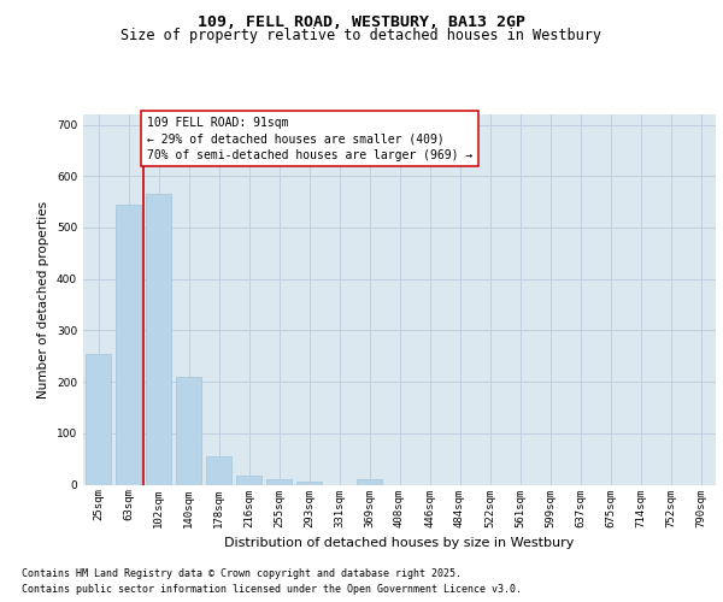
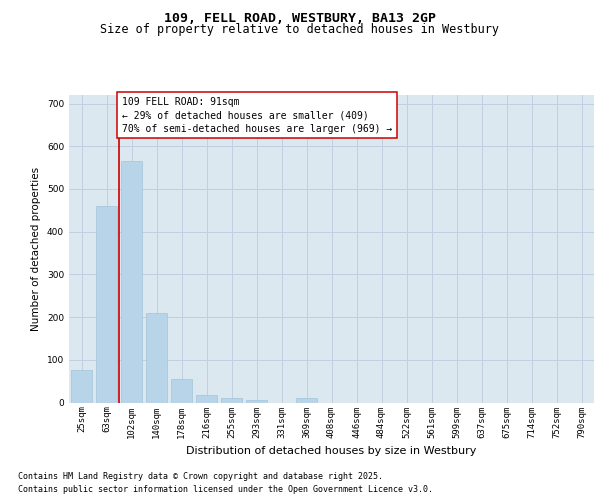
25sqm: 255 -> 75
63sqm: 545 -> 460
